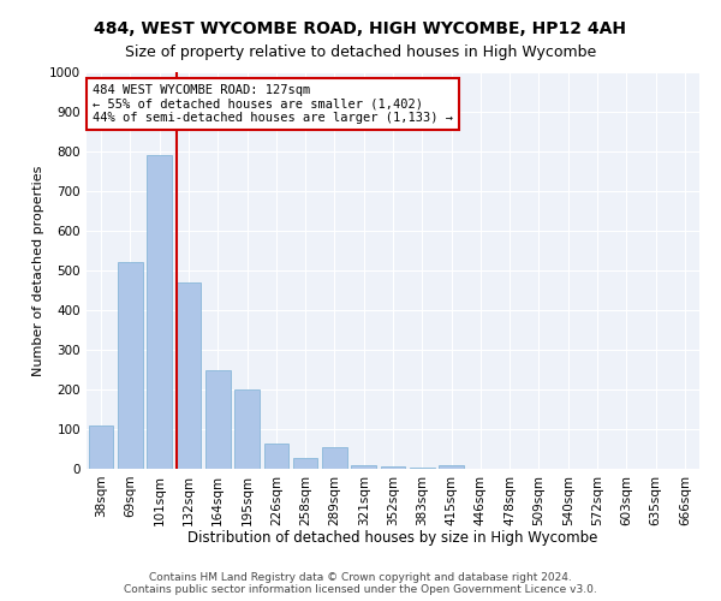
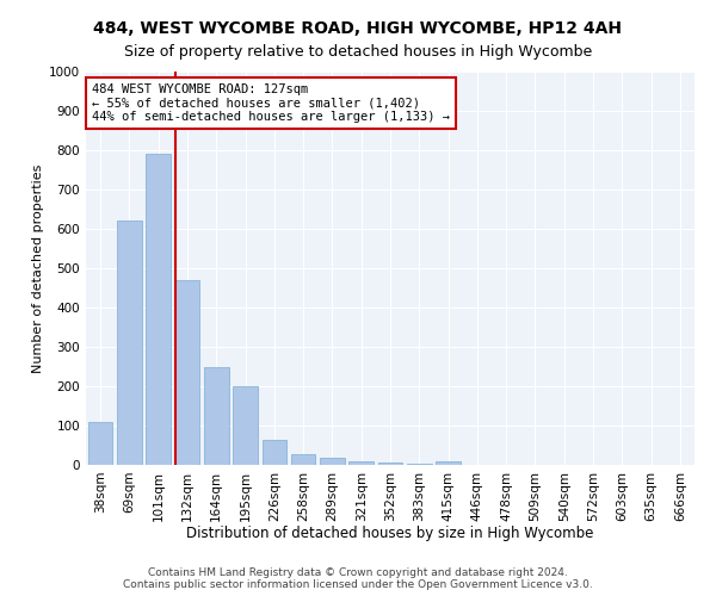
69sqm: 520 -> 620
289sqm: 55 -> 18
